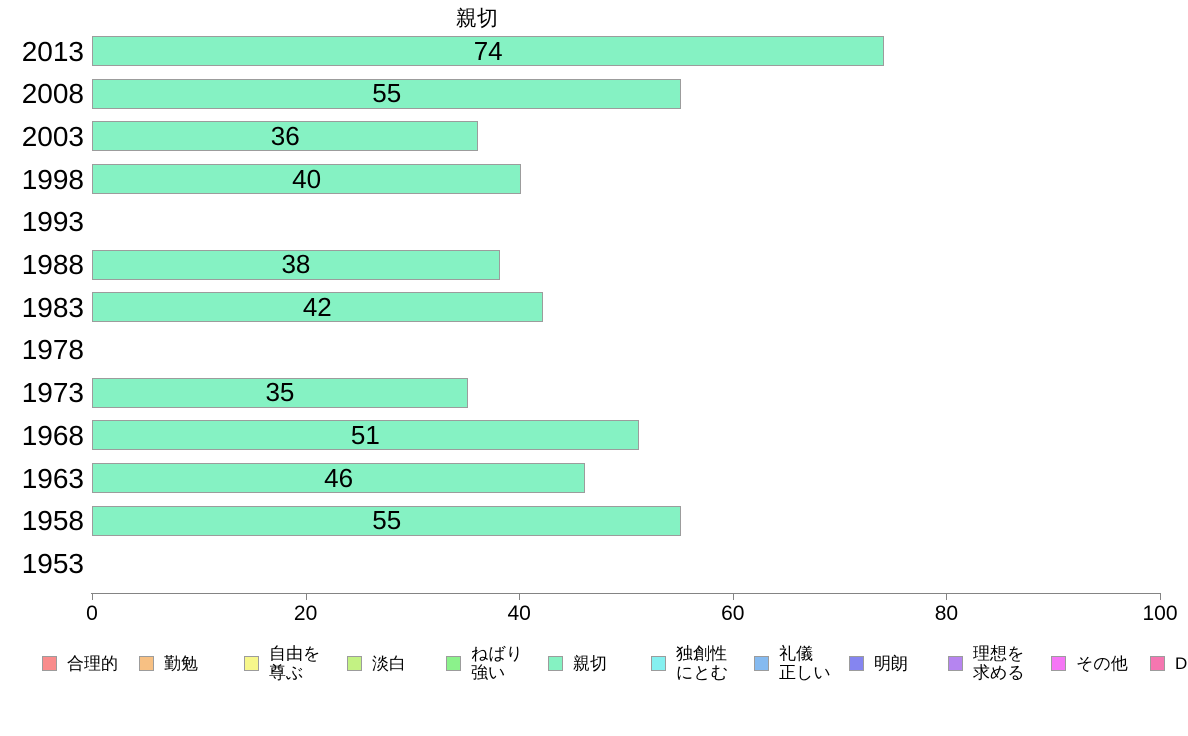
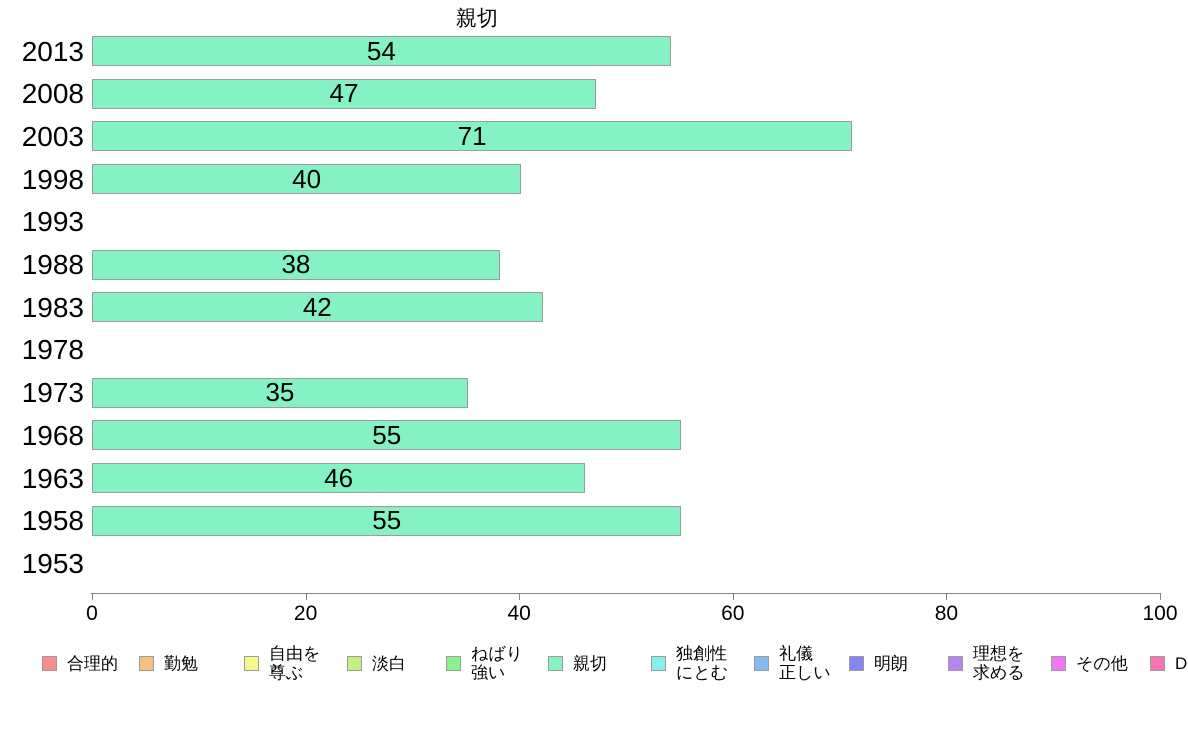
2013: 74 -> 54
2008: 55 -> 47
2003: 36 -> 71
1968: 51 -> 55
